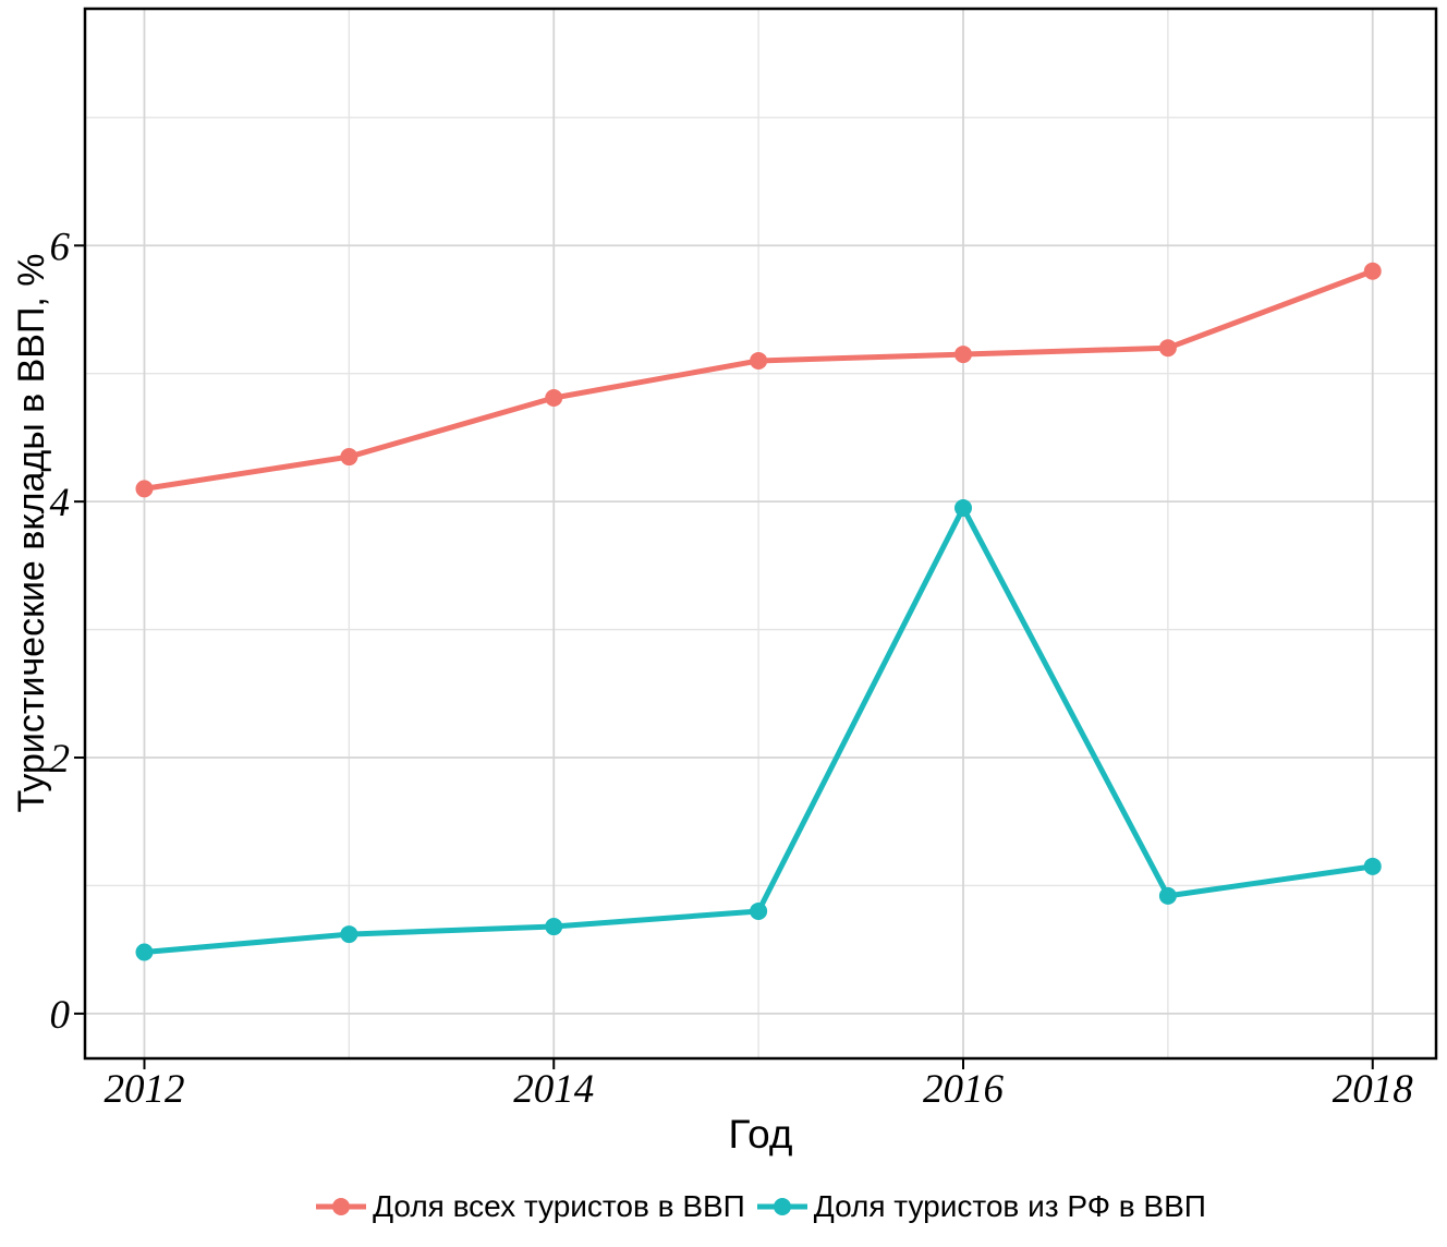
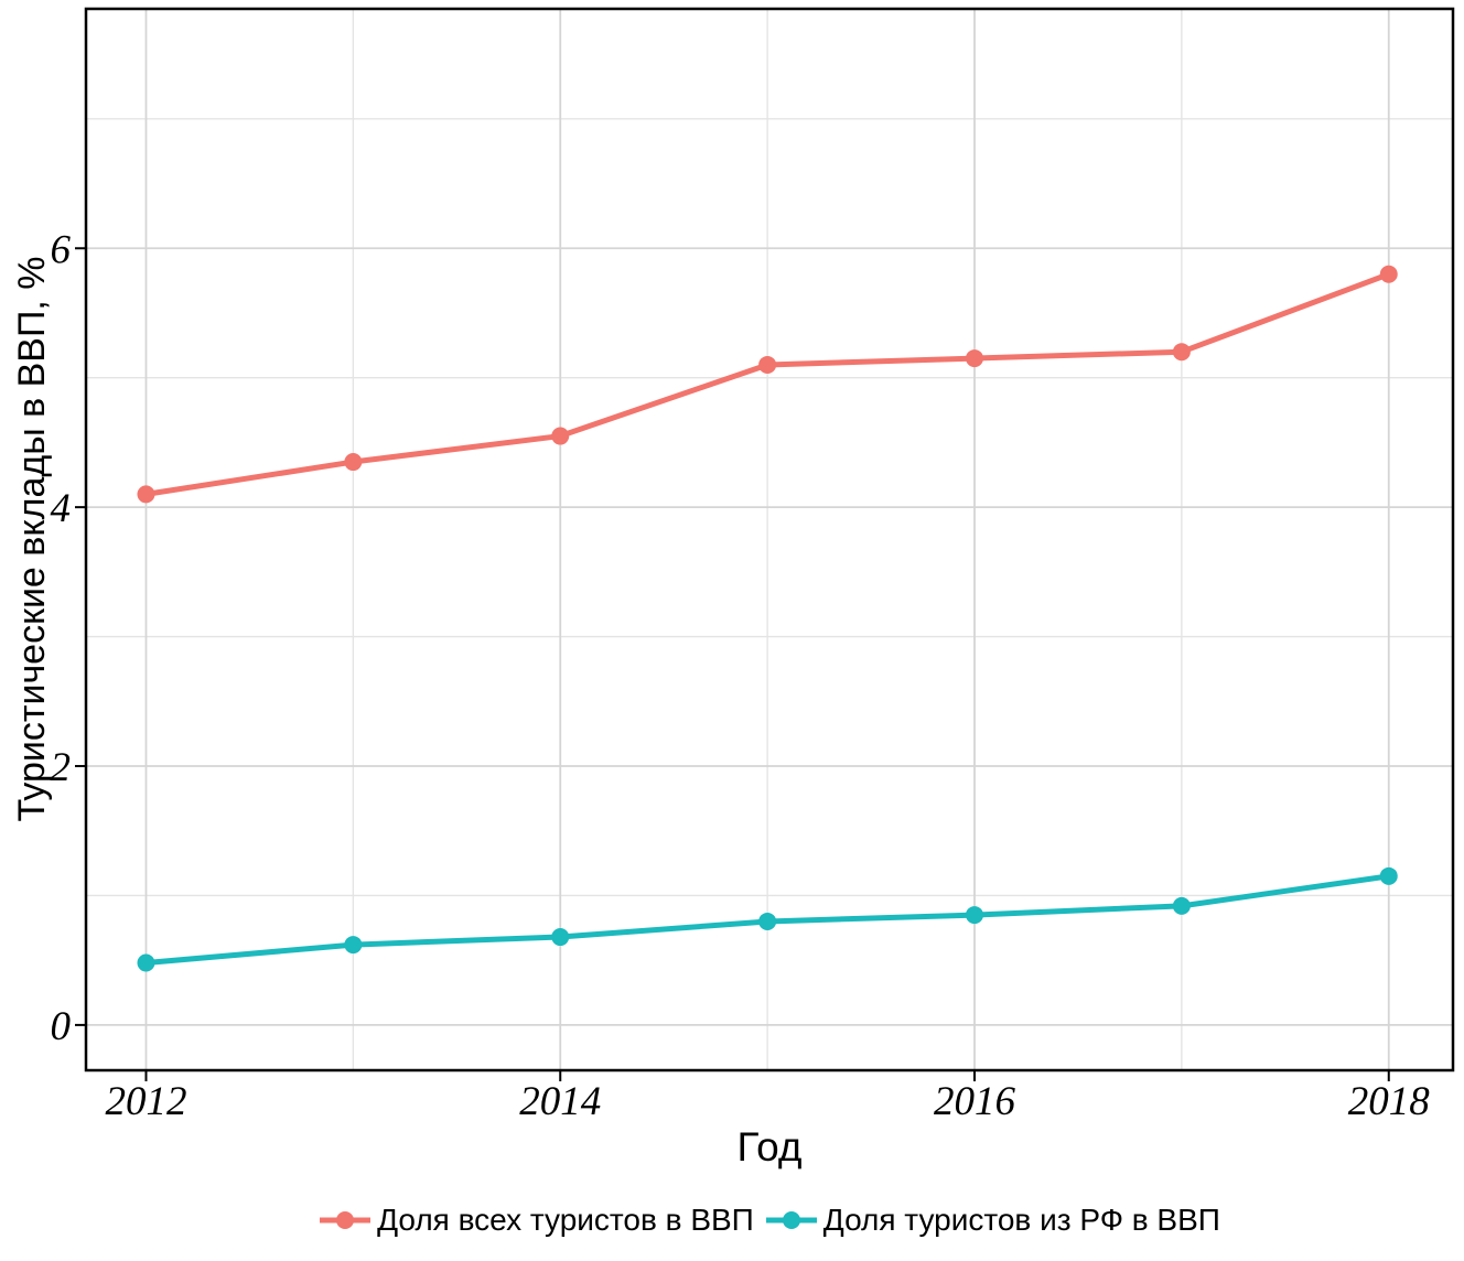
Доля всех туристов в ВВП/2014: 4.81 -> 4.55
Доля туристов из РФ в ВВП/2016: 3.95 -> 0.85
